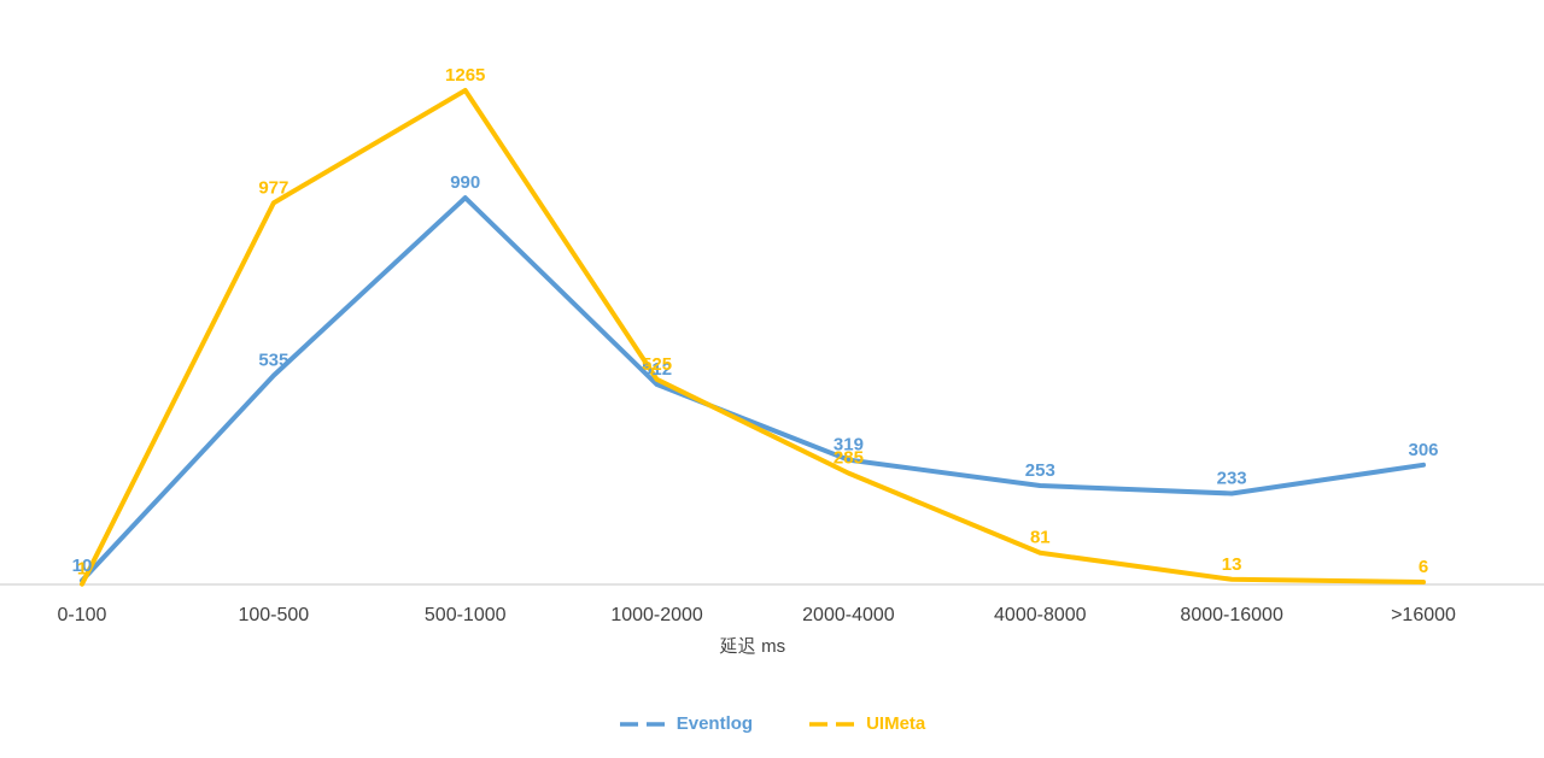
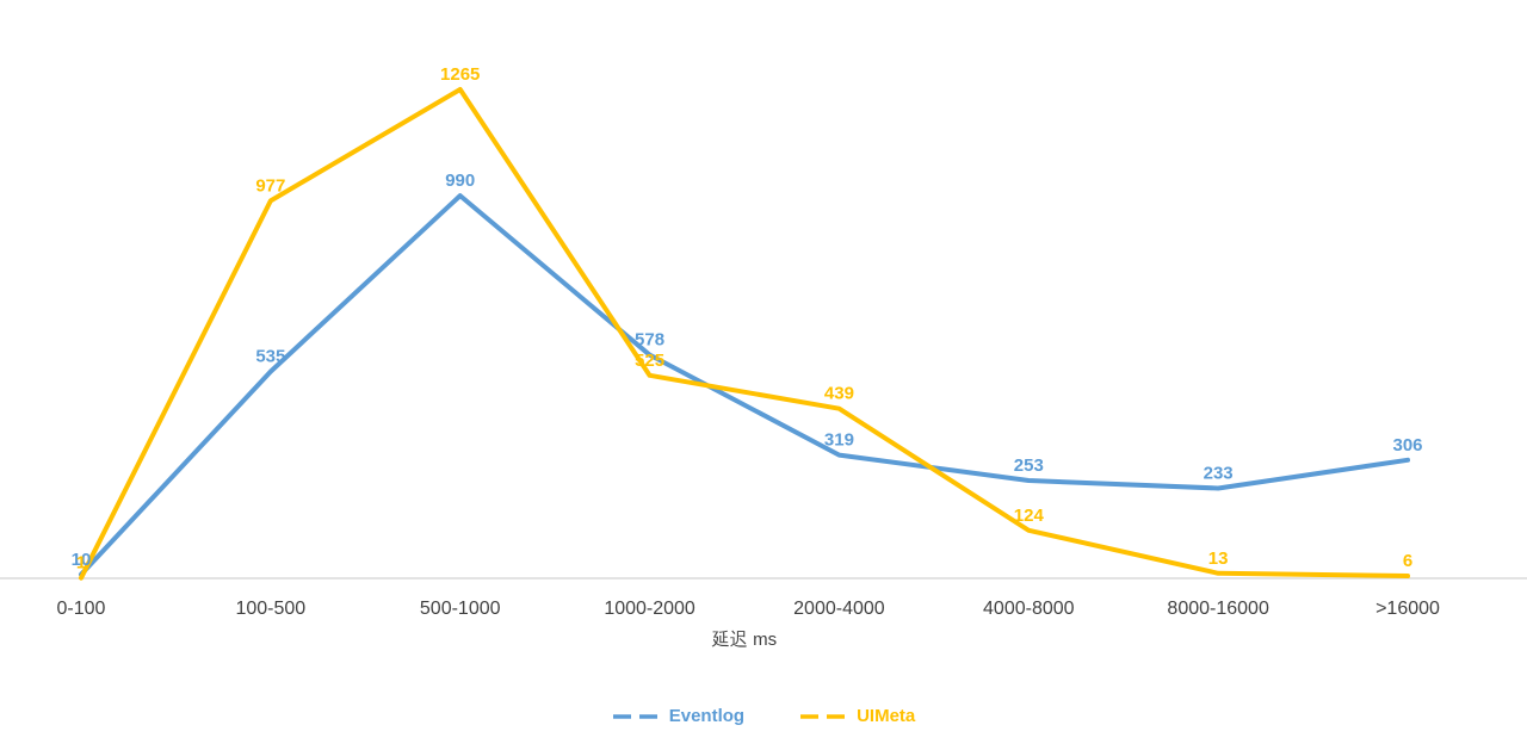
Eventlog/1000-2000: 512 -> 578
UIMeta/2000-4000: 285 -> 439
UIMeta/4000-8000: 81 -> 124
